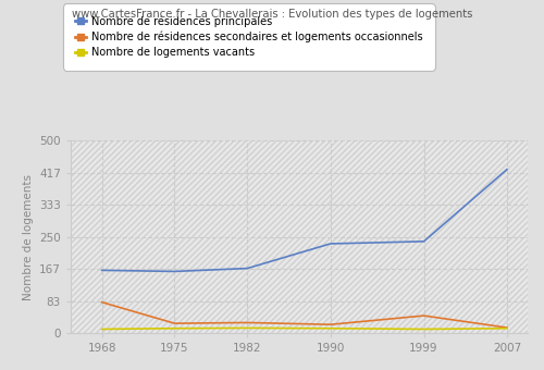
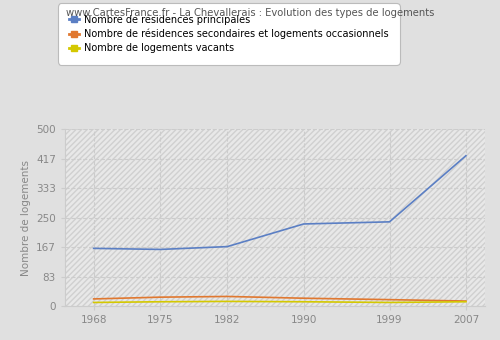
Nombre de résidences secondaires et logements occasionnels/1968: 80 -> 20
Nombre de résidences secondaires et logements occasionnels/1999: 45 -> 18
